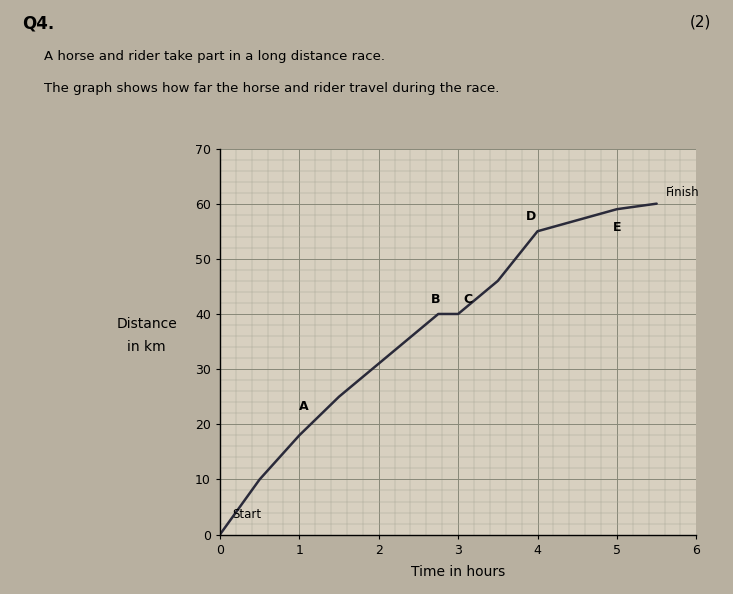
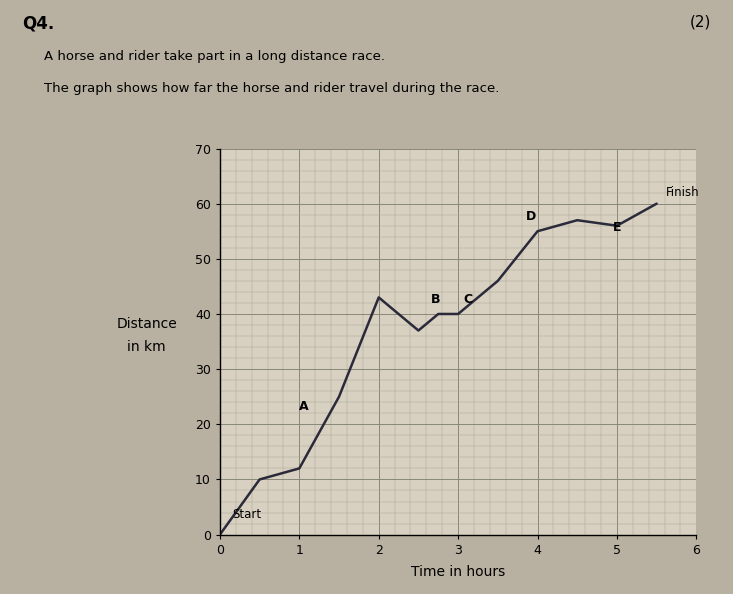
1: 18 -> 12
2: 31 -> 43
5: 59 -> 56
